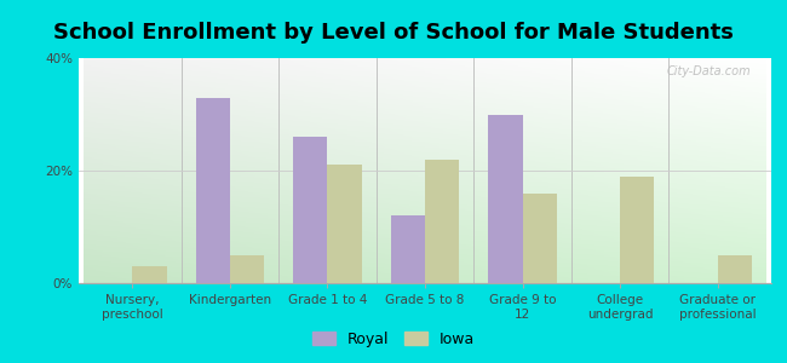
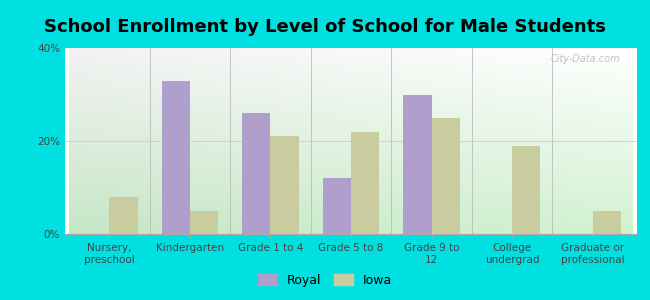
Iowa/Nursery, preschool: 3% -> 8%
Iowa/Grade 9 to 12: 16% -> 25%
